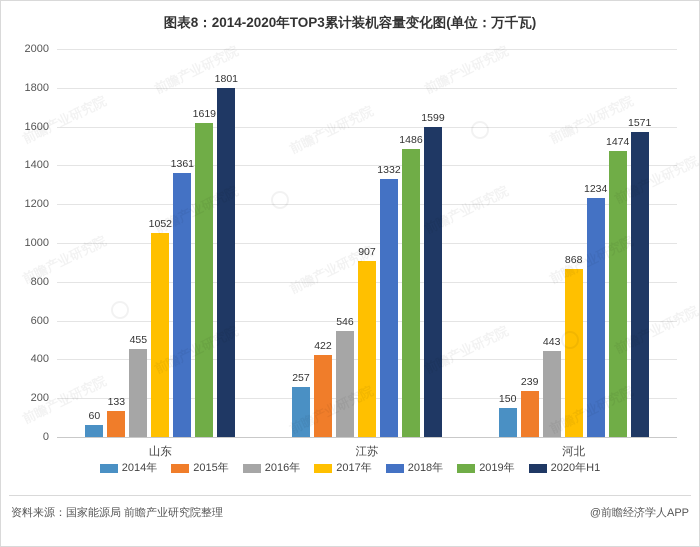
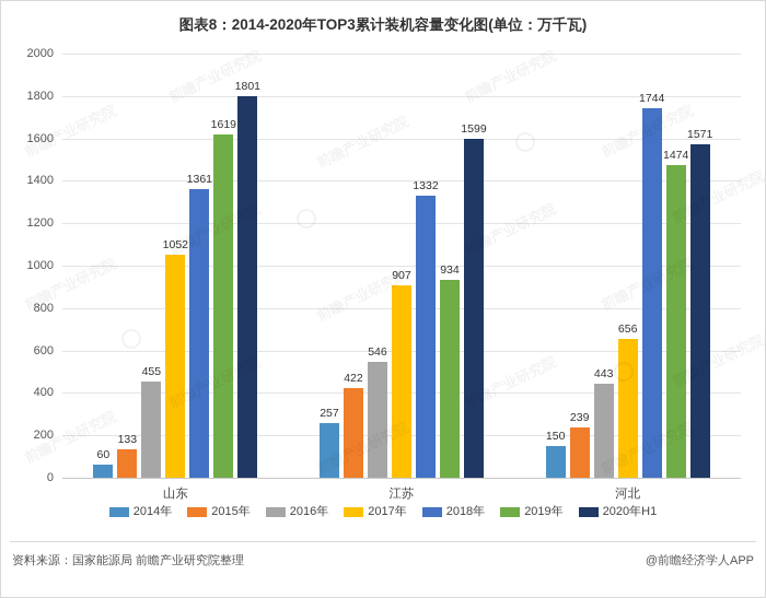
2019年/江苏: 1486 -> 934
2017年/河北: 868 -> 656
2018年/河北: 1234 -> 1744
